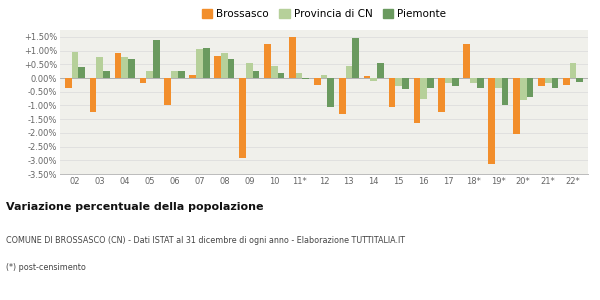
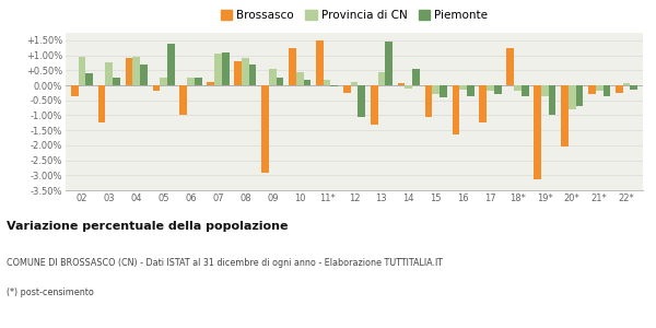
Provincia di CN/04: 0.75% -> 0.95%
Provincia di CN/16: -0.75% -> -0.15%
Provincia di CN/22*: 0.55% -> 0.08%
